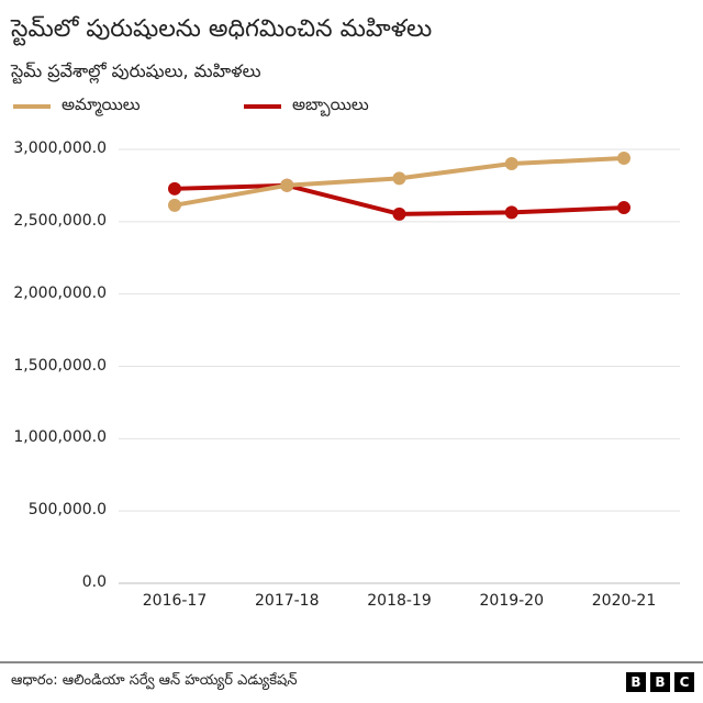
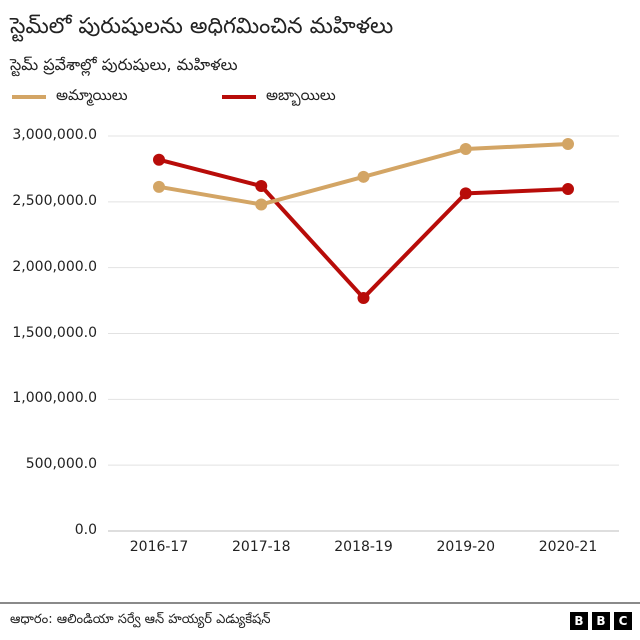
అబ్బాయిలు/2016-17: 2730000 -> 2820000
అమ్మాయిలు/2017-18: 2750000 -> 2480000
అబ్బాయిలు/2017-18: 2750000 -> 2620000
అమ్మాయిలు/2018-19: 2800000 -> 2690000
అబ్బాయిలు/2018-19: 2550000 -> 1770000
